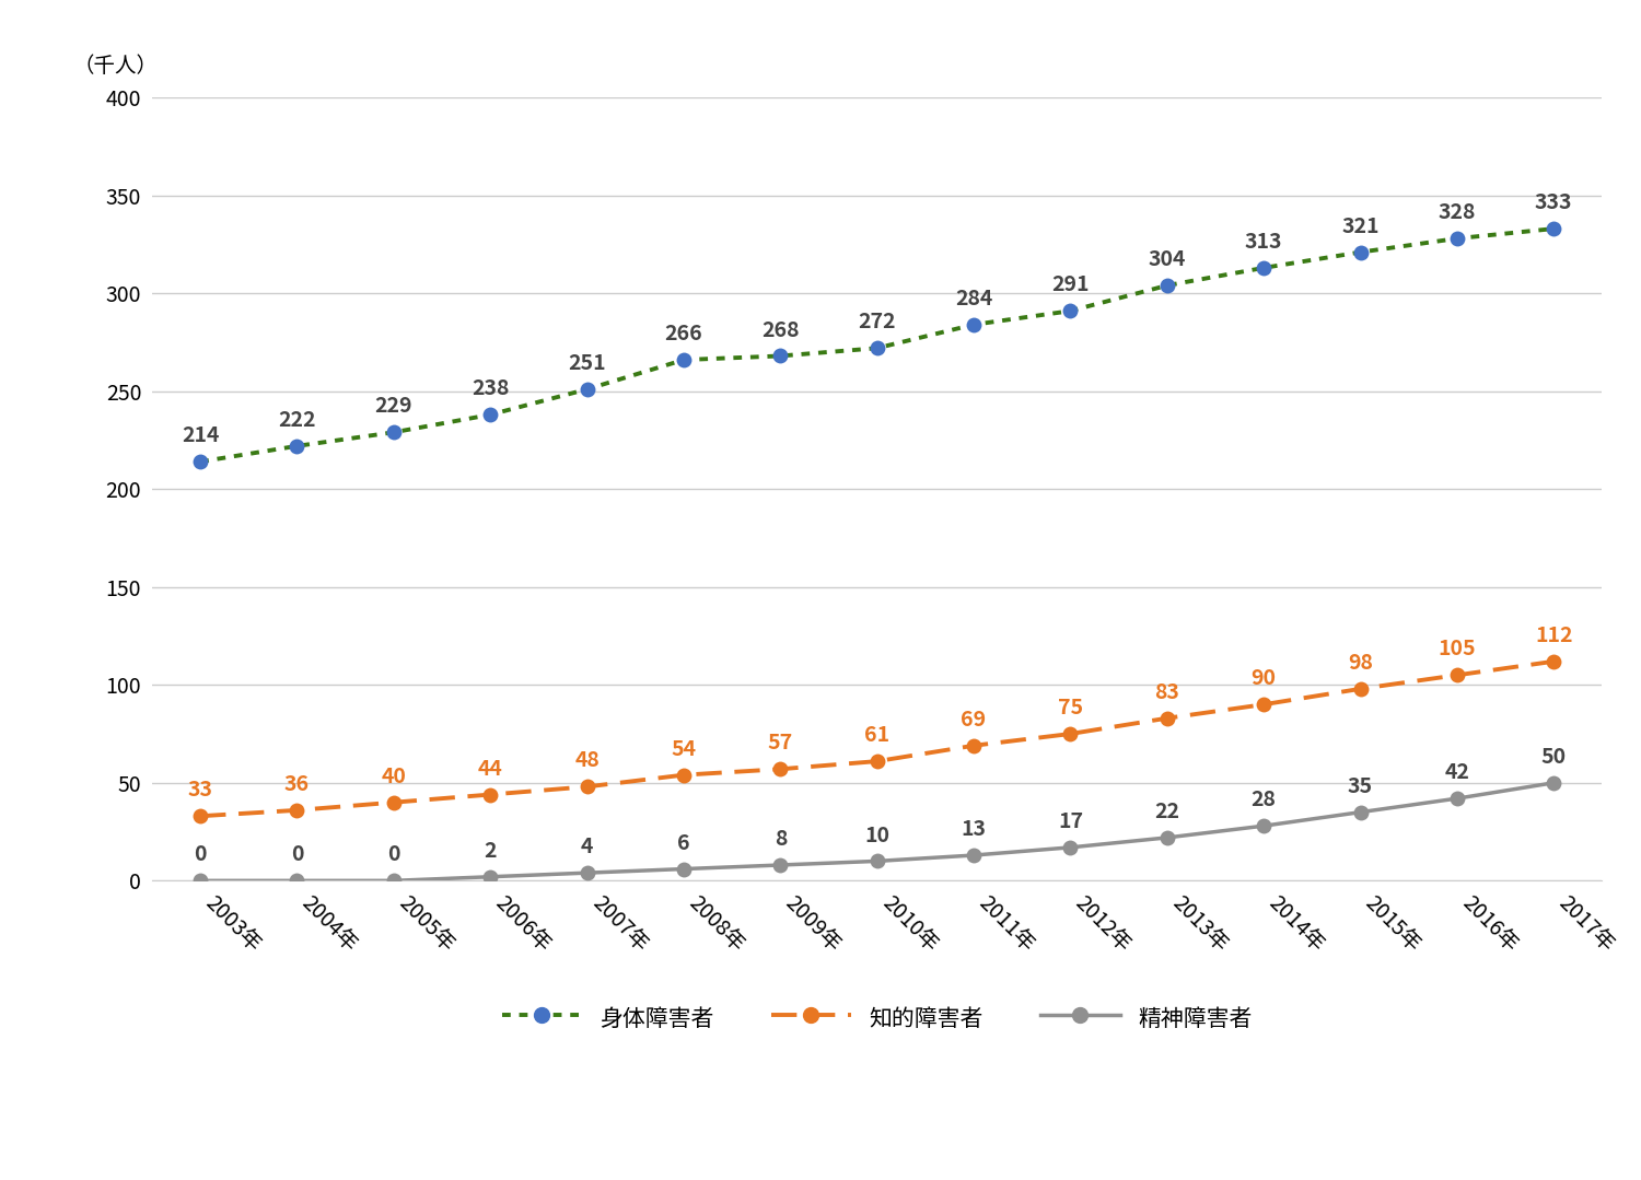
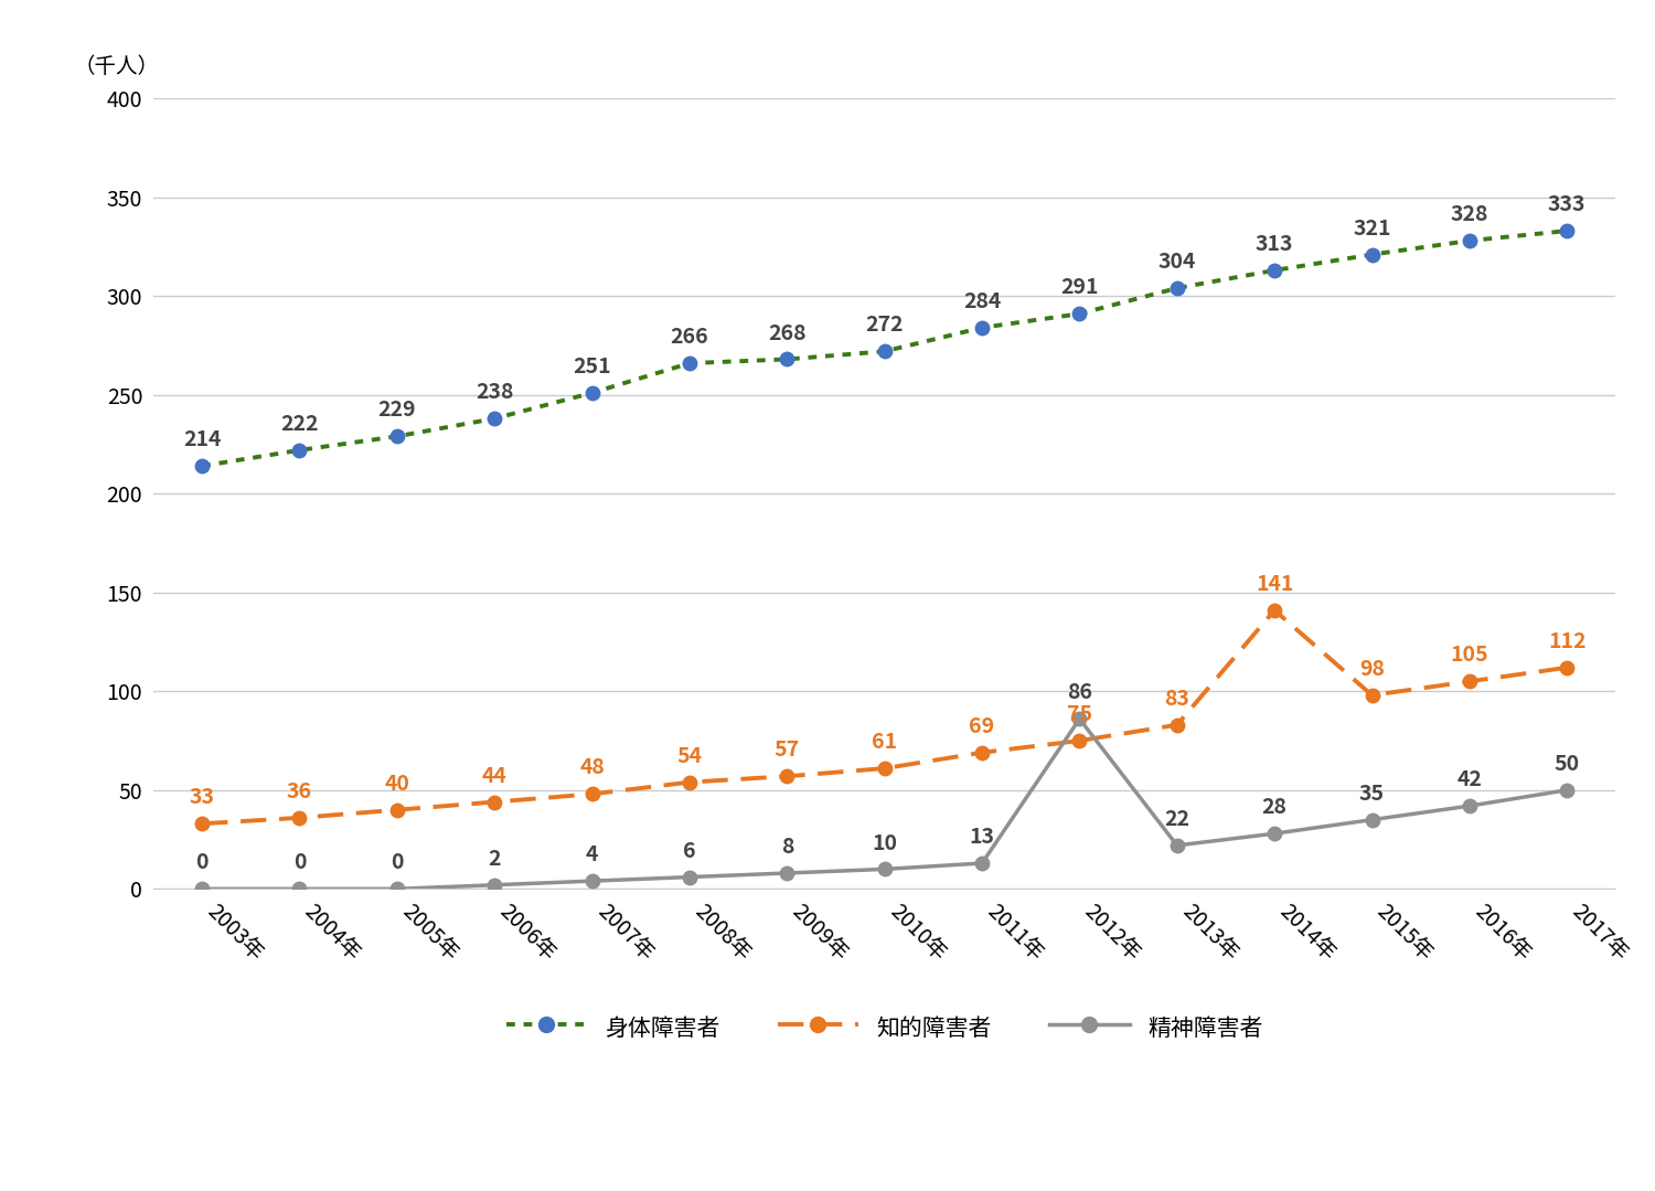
精神障害者/2012年: 17 -> 86
知的障害者/2014年: 90 -> 141
